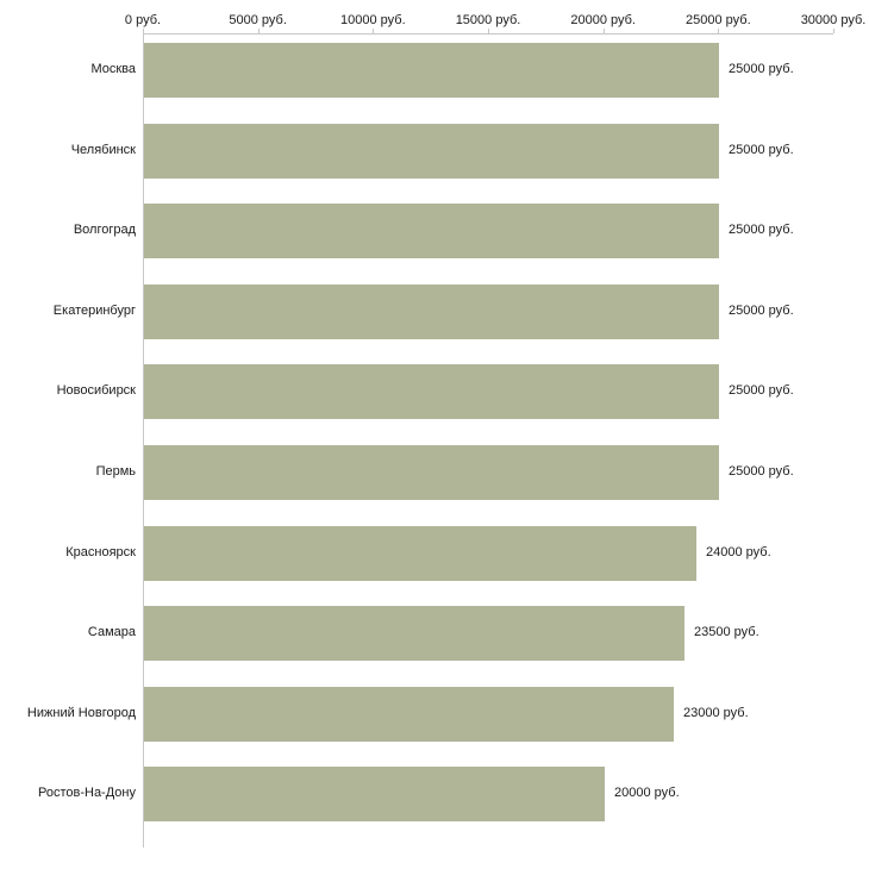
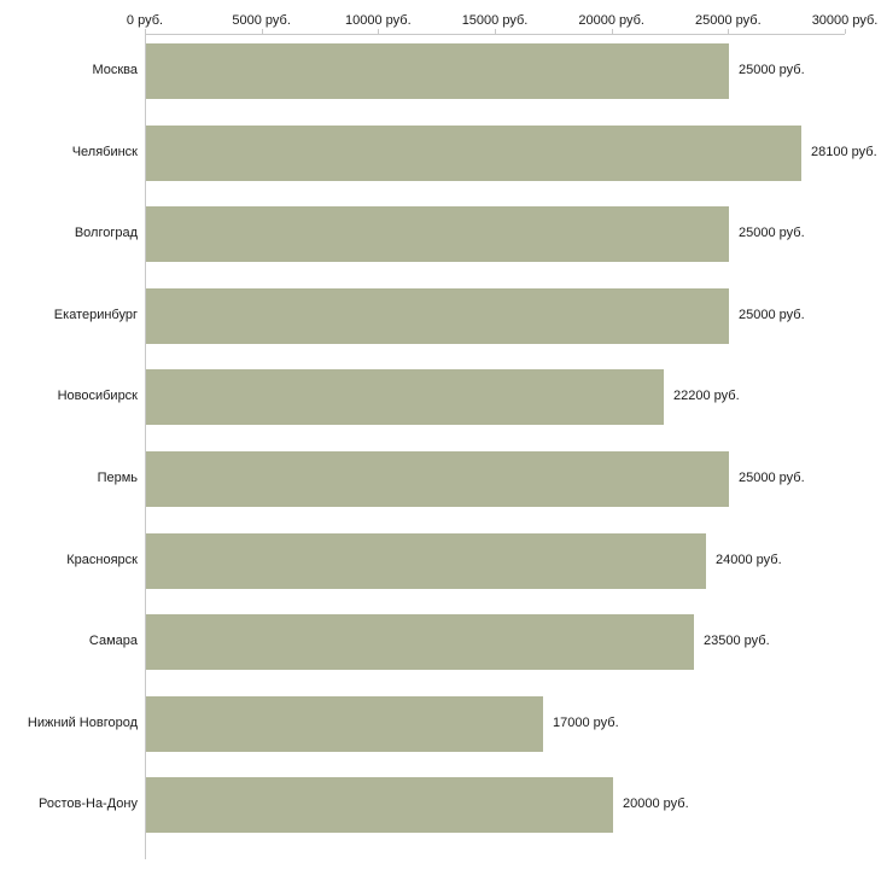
Челябинск: 25000 -> 28100
Новосибирск: 25000 -> 22200
Нижний Новгород: 23000 -> 17000
